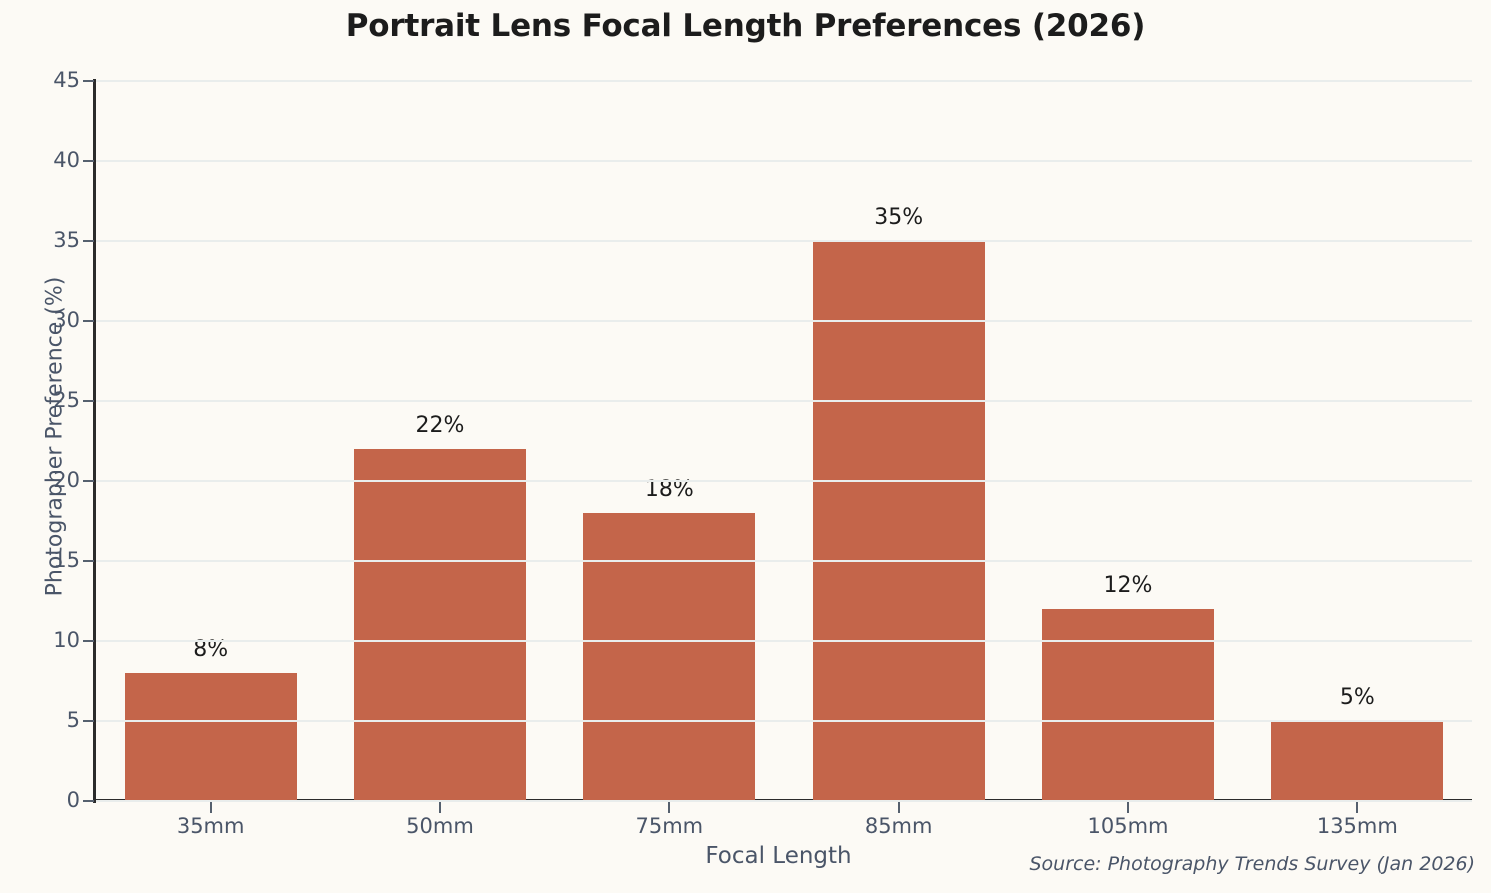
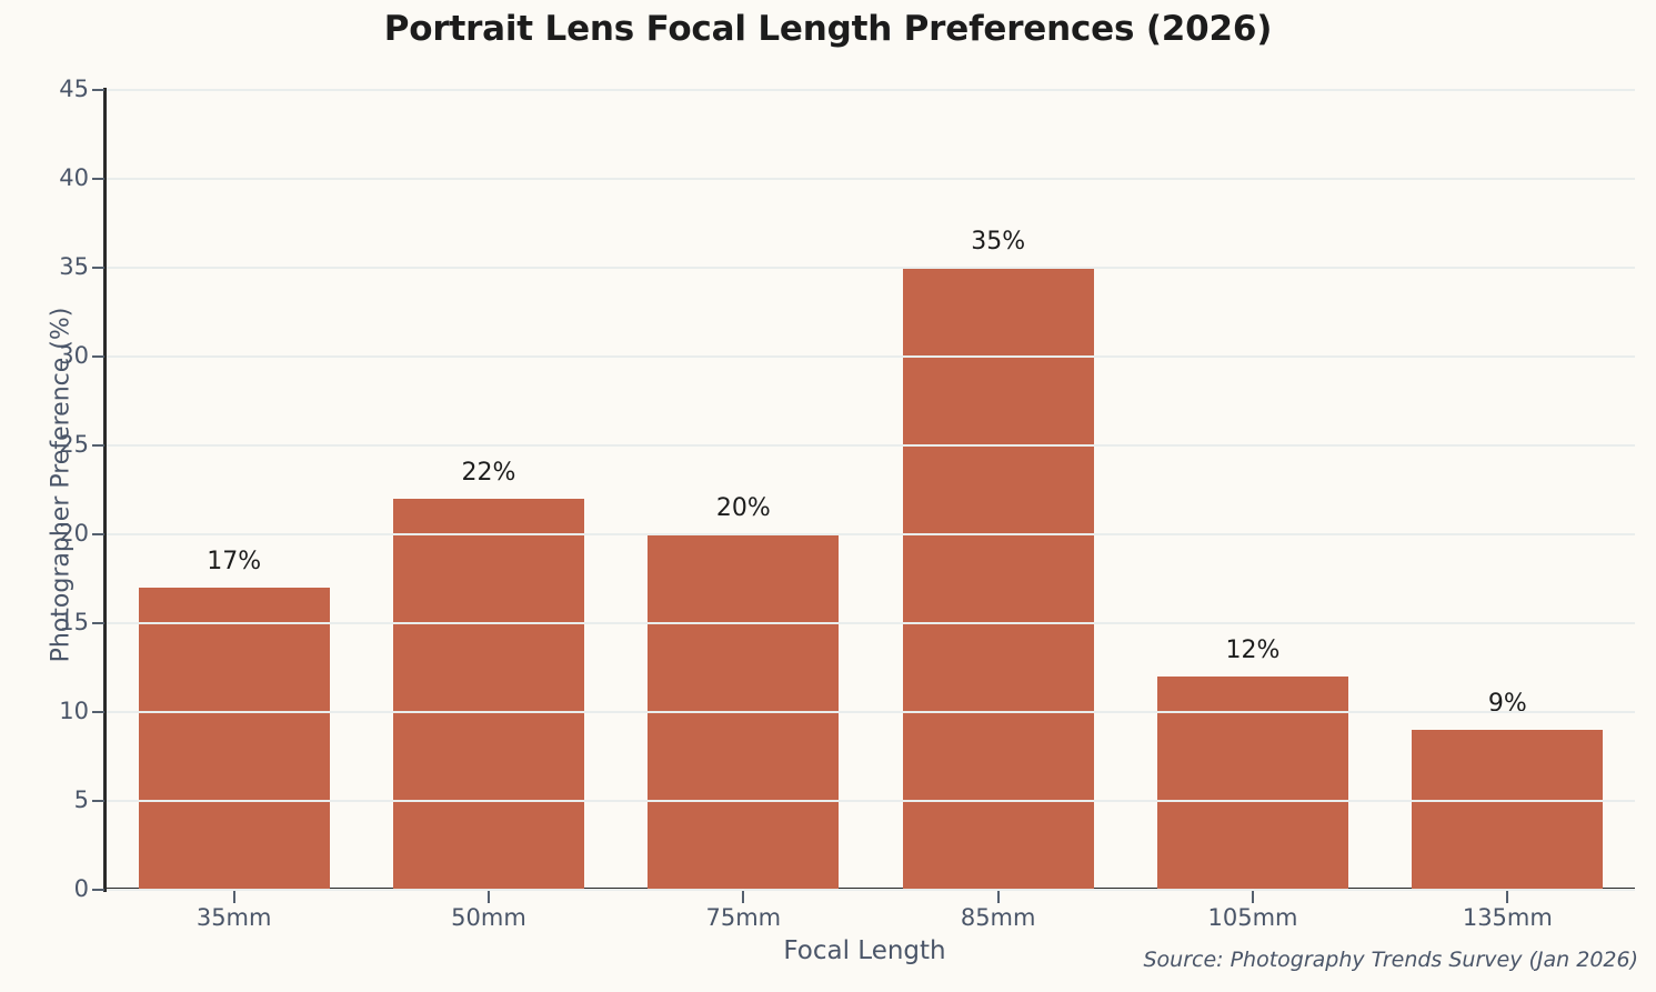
35mm: 8% -> 17%
75mm: 18% -> 20%
135mm: 5% -> 9%
